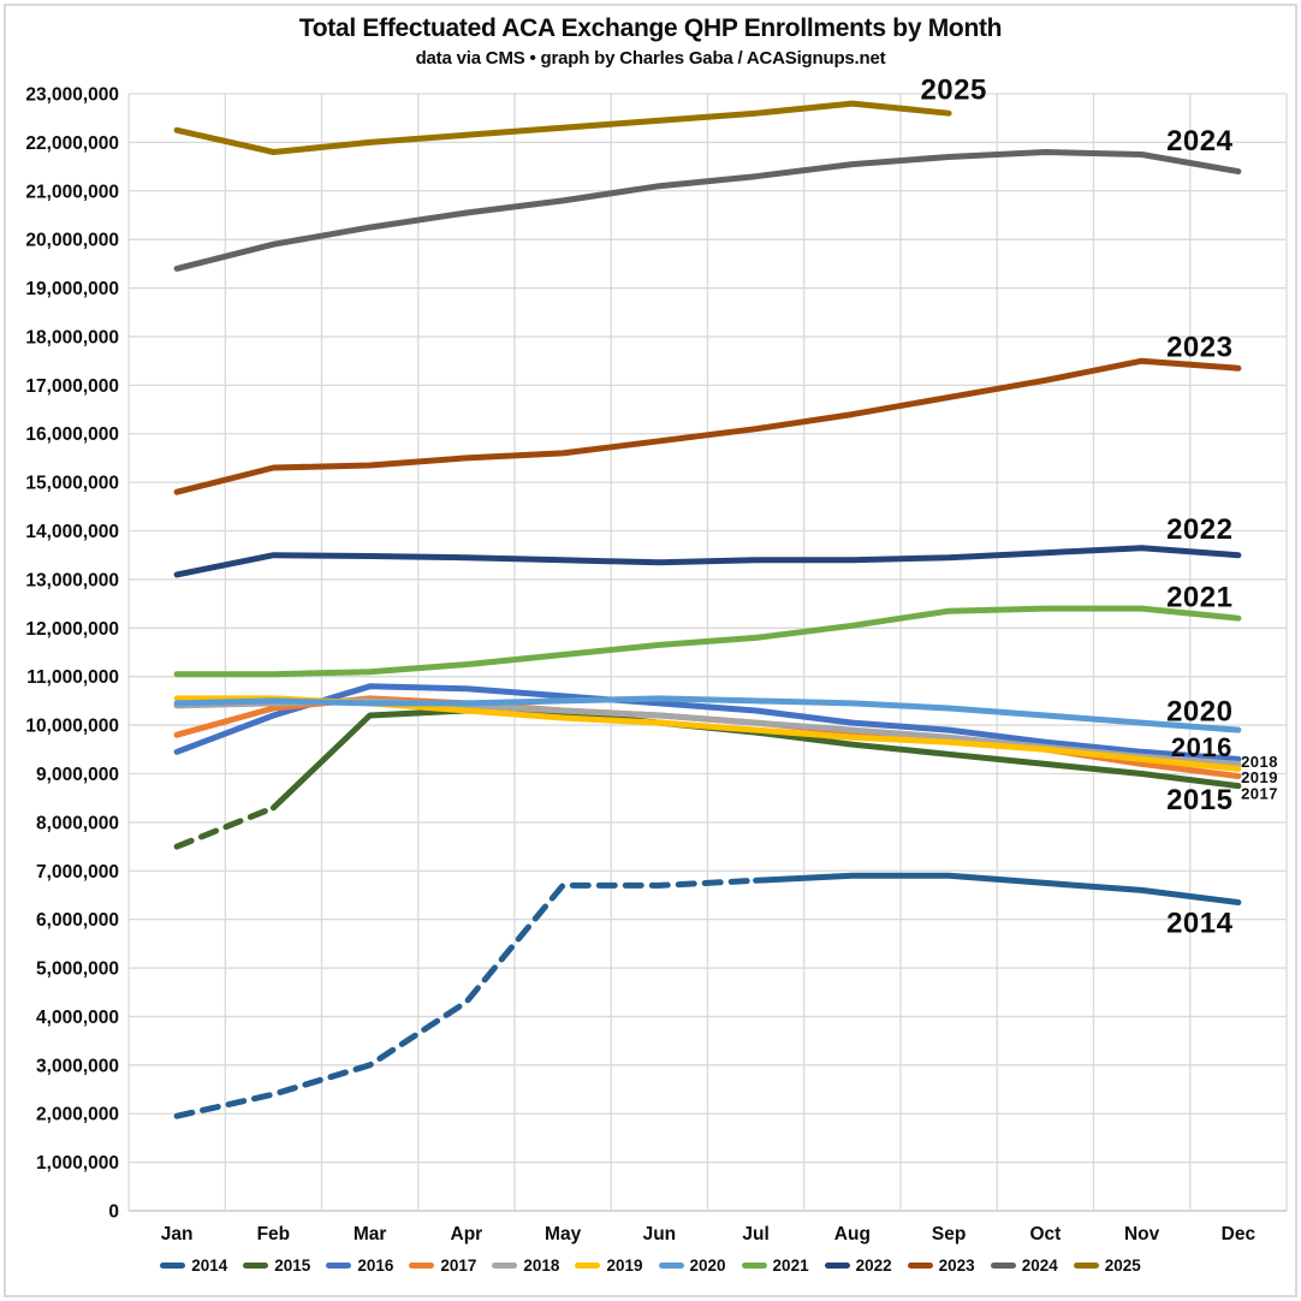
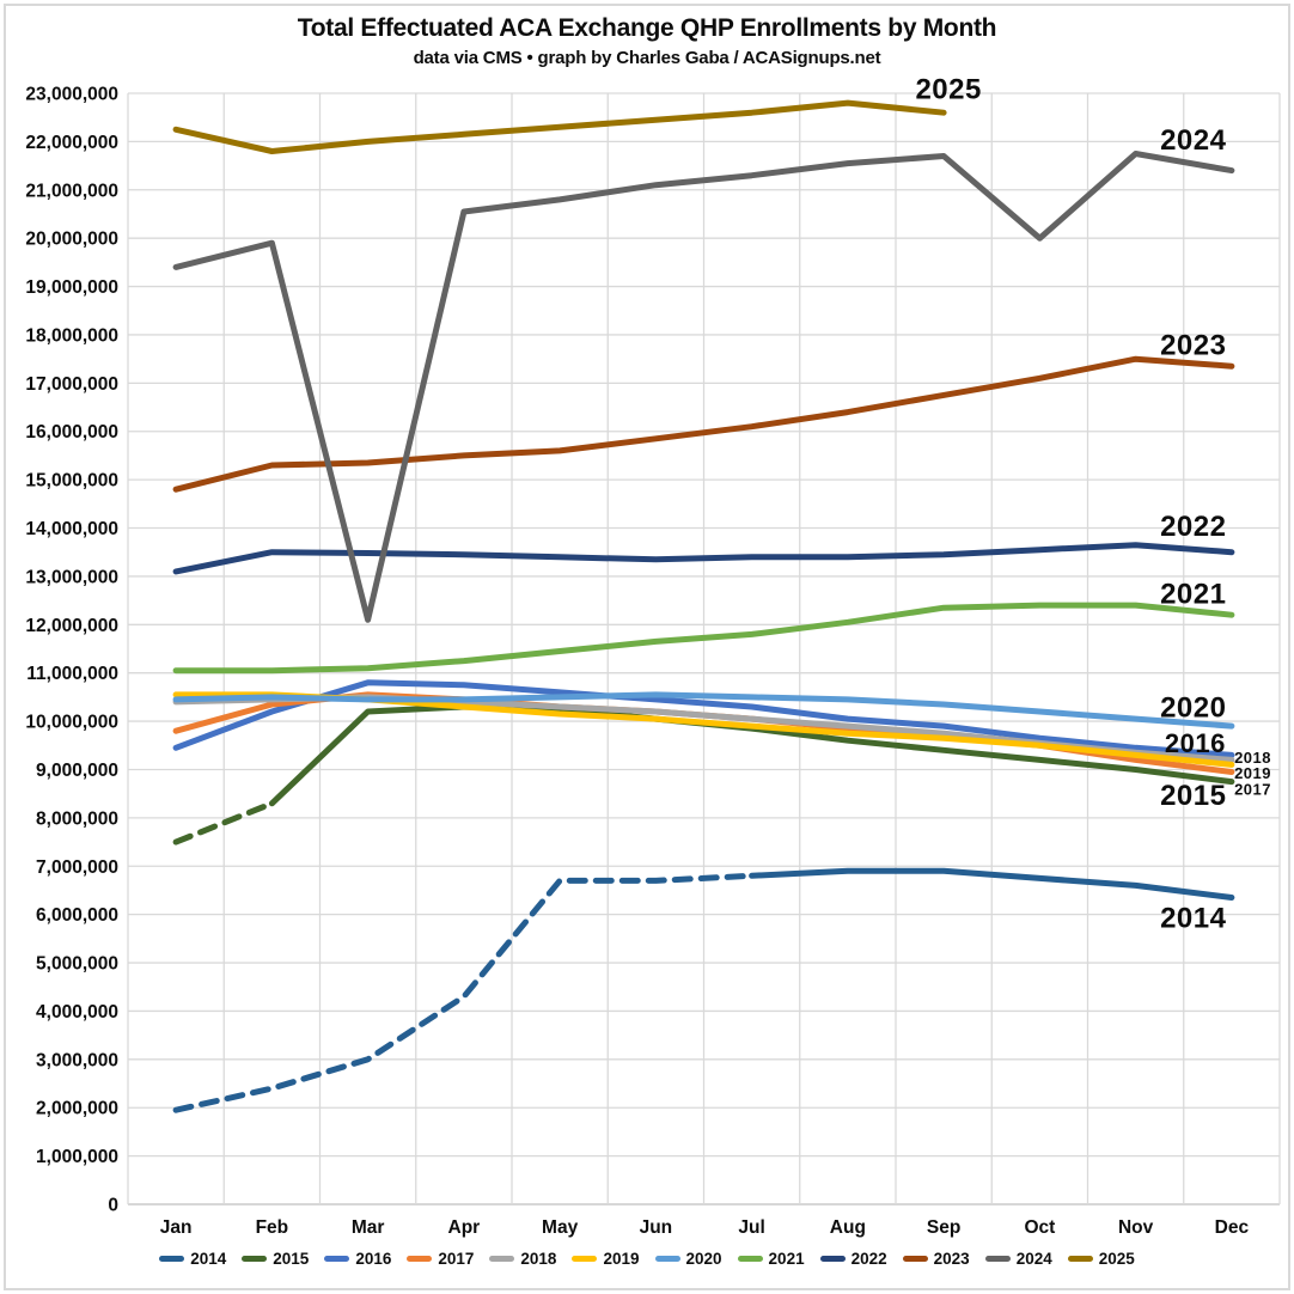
2024/Mar: 20200000 -> 12100000
2024/Oct: 21800000 -> 20000000
